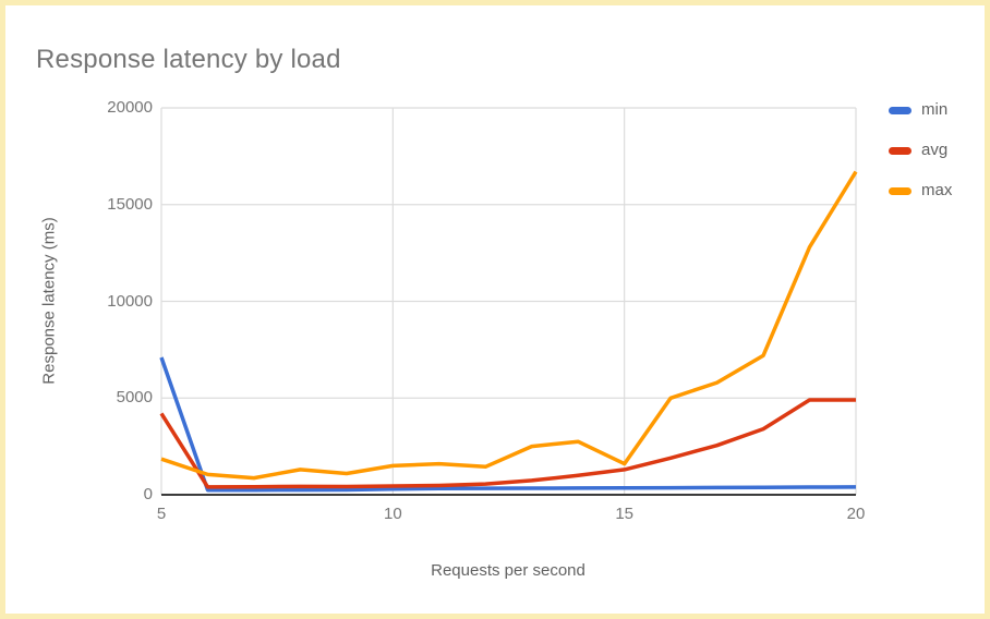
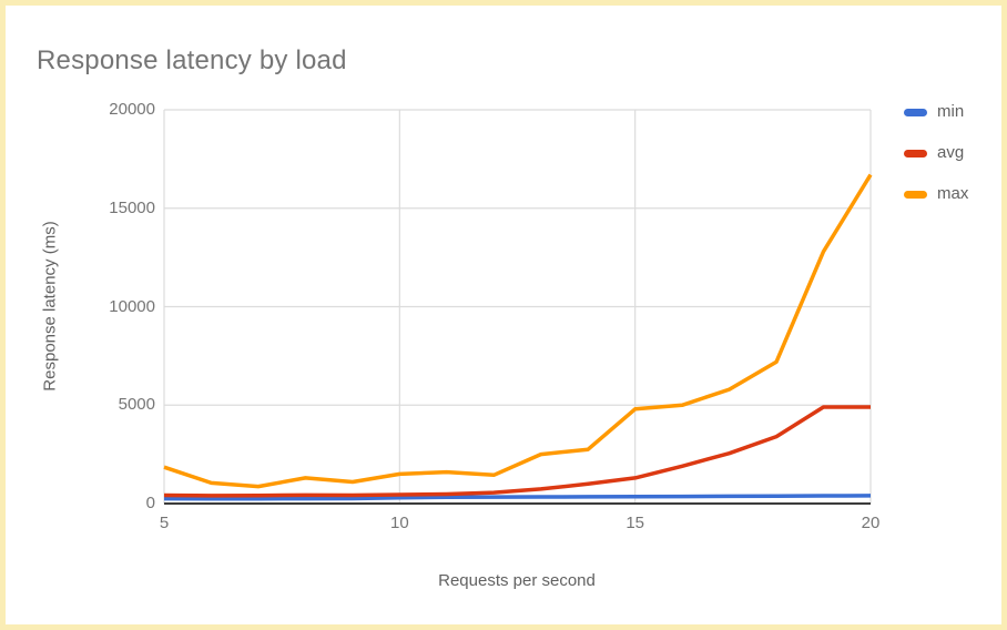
min/5: 7100 -> 200
avg/5: 4200 -> 400
max/15: 1600 -> 4800
